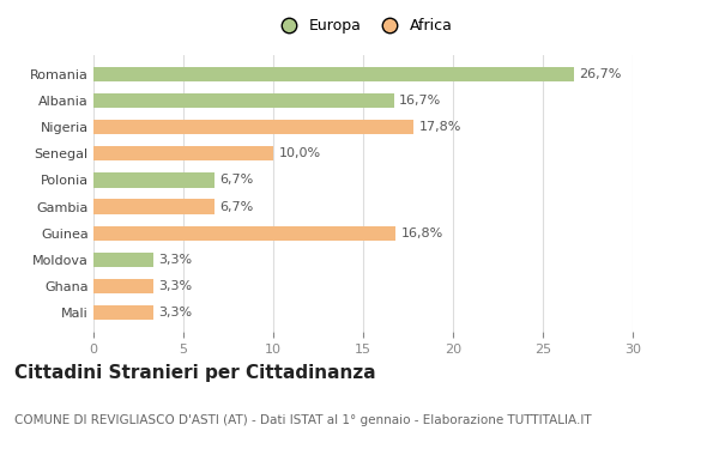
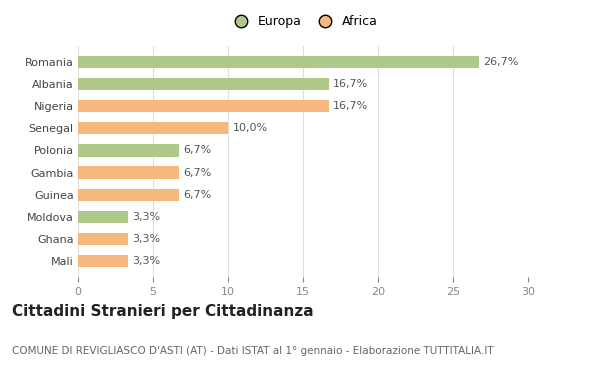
Nigeria: 17,8% -> 16,7%
Guinea: 16,8% -> 6,7%
